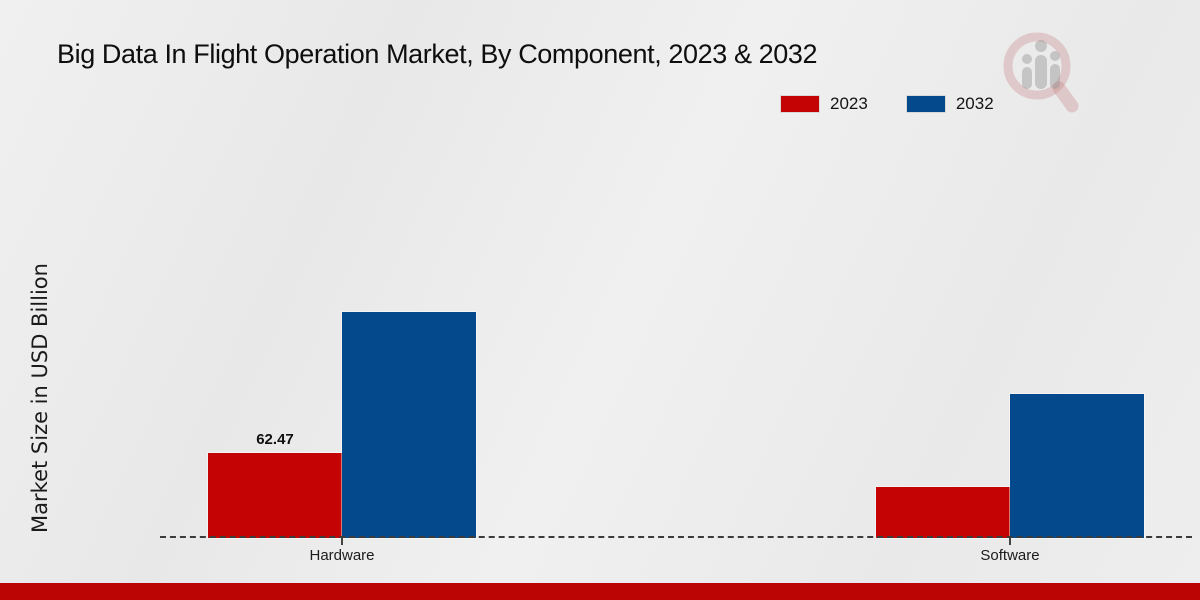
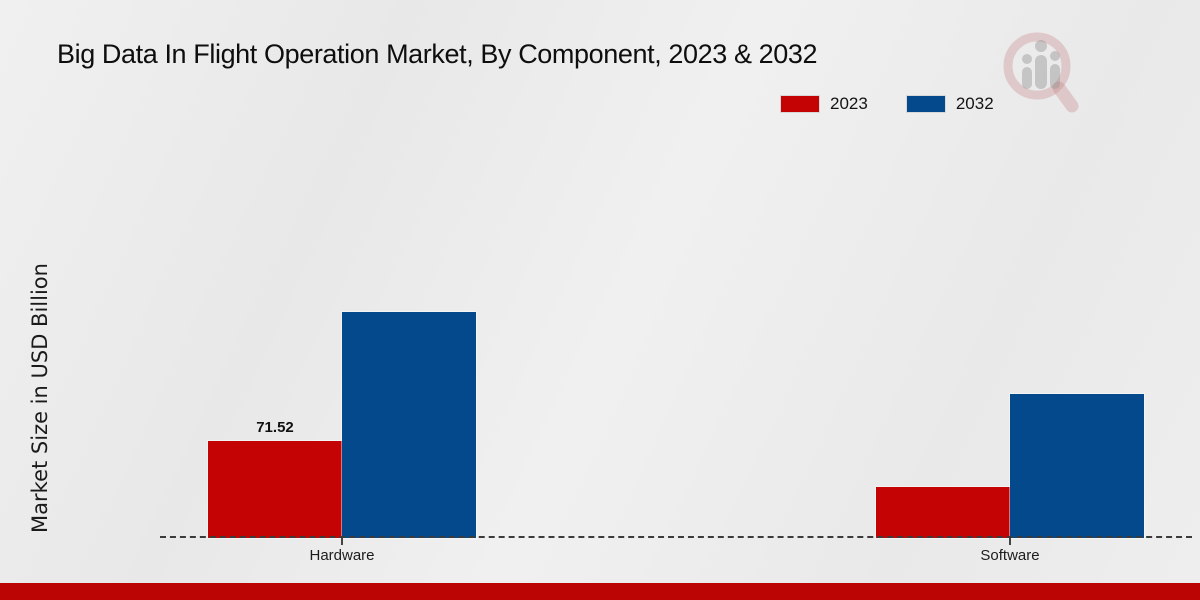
2023/Hardware: 62.47 -> 71.52
